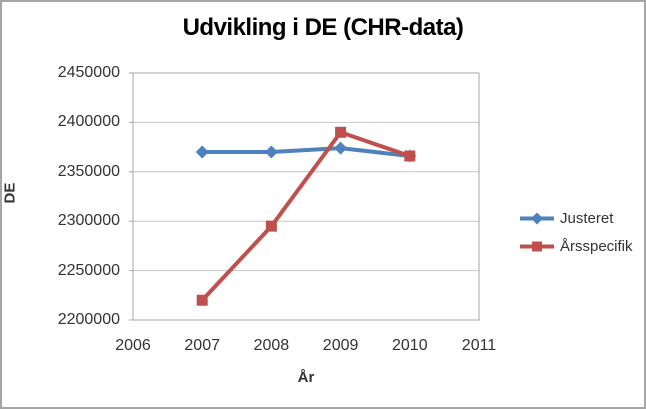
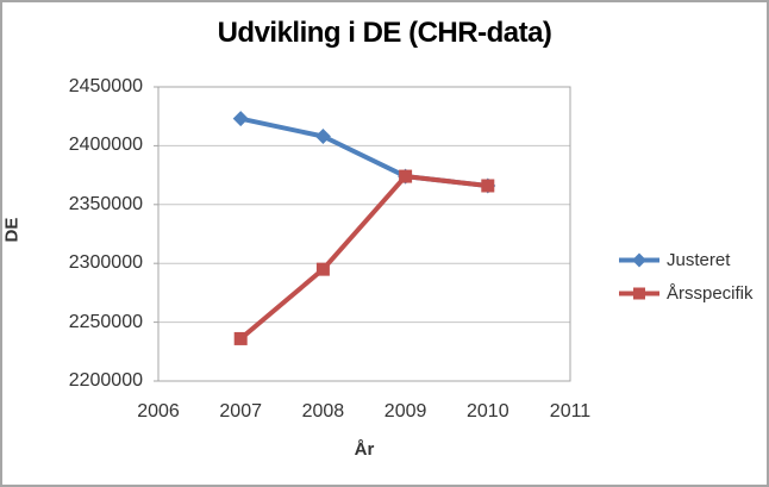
Justeret/2007: 2370000 -> 2420000
Årsspecifik/2007: 2220000 -> 2240000
Justeret/2008: 2370000 -> 2410000
Årsspecifik/2009: 2390000 -> 2370000
